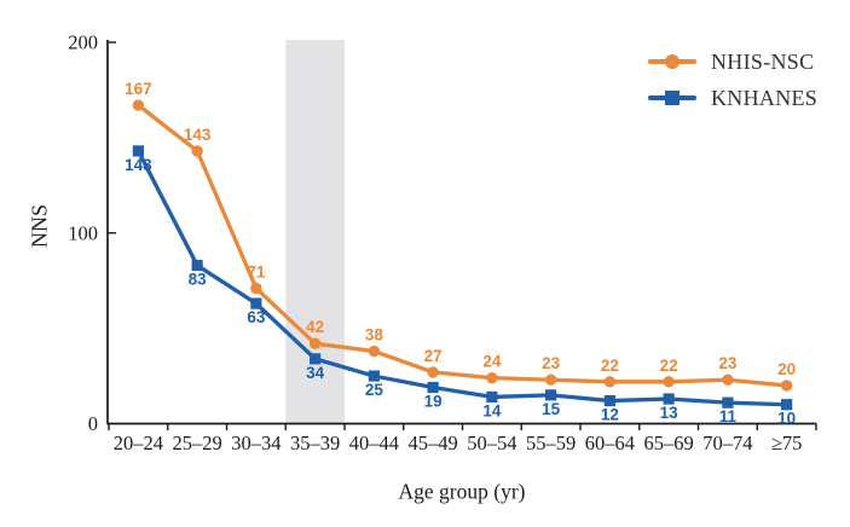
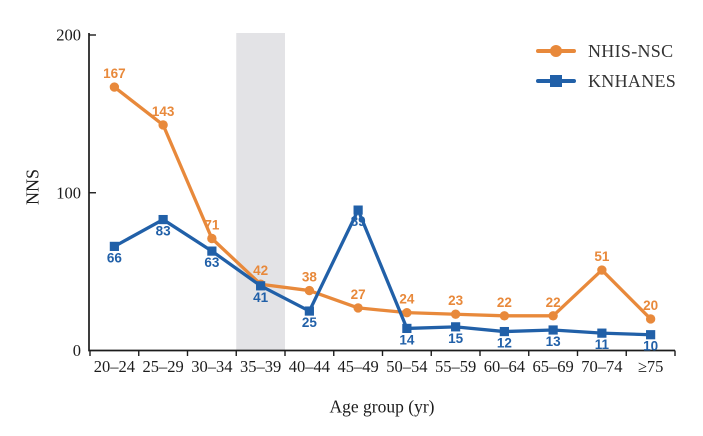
KNHANES/20–24: 143 -> 66
KNHANES/35–39: 34 -> 41
KNHANES/45–49: 19 -> 89
NHIS-NSC/70–74: 23 -> 51
